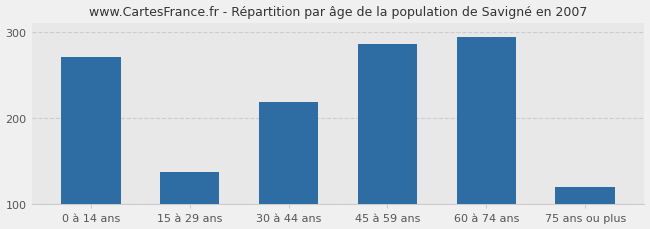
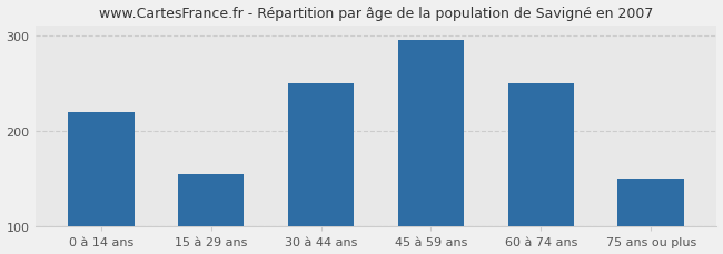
0 à 14 ans: 270 -> 220
15 à 29 ans: 138 -> 155
30 à 44 ans: 218 -> 250
45 à 59 ans: 286 -> 295
60 à 74 ans: 294 -> 250
75 ans ou plus: 120 -> 150
